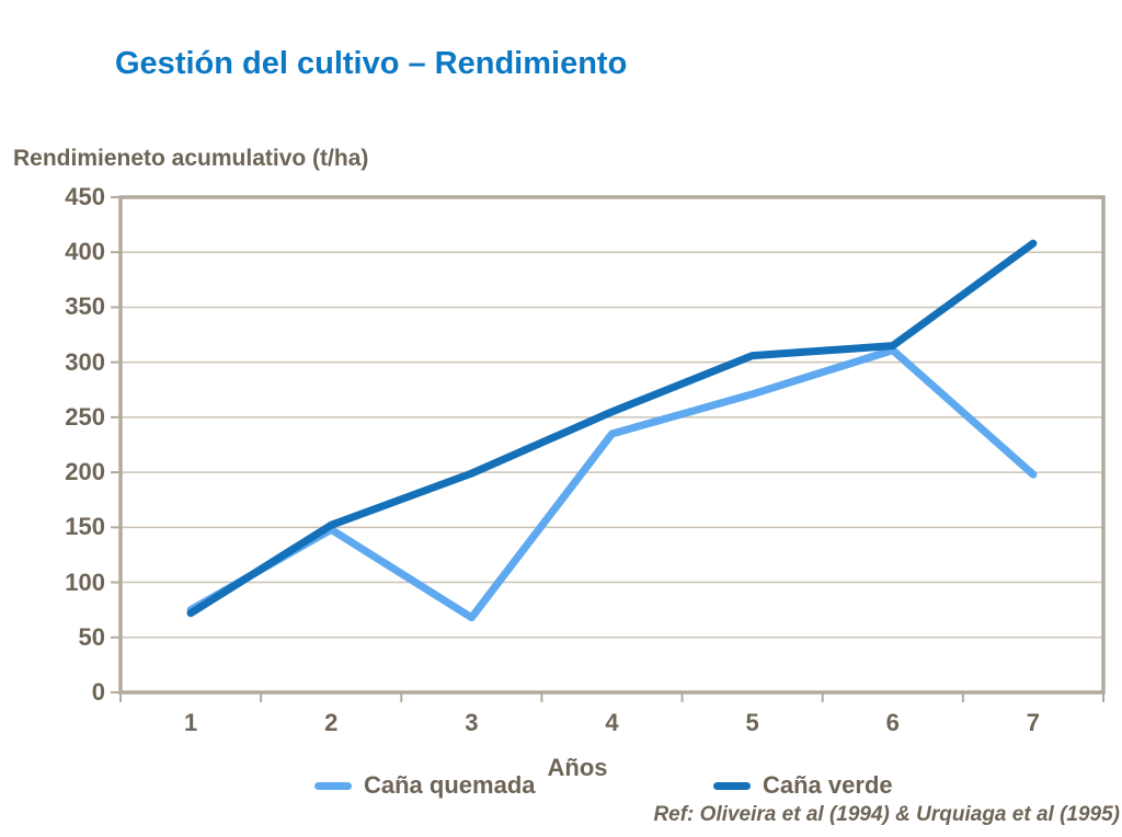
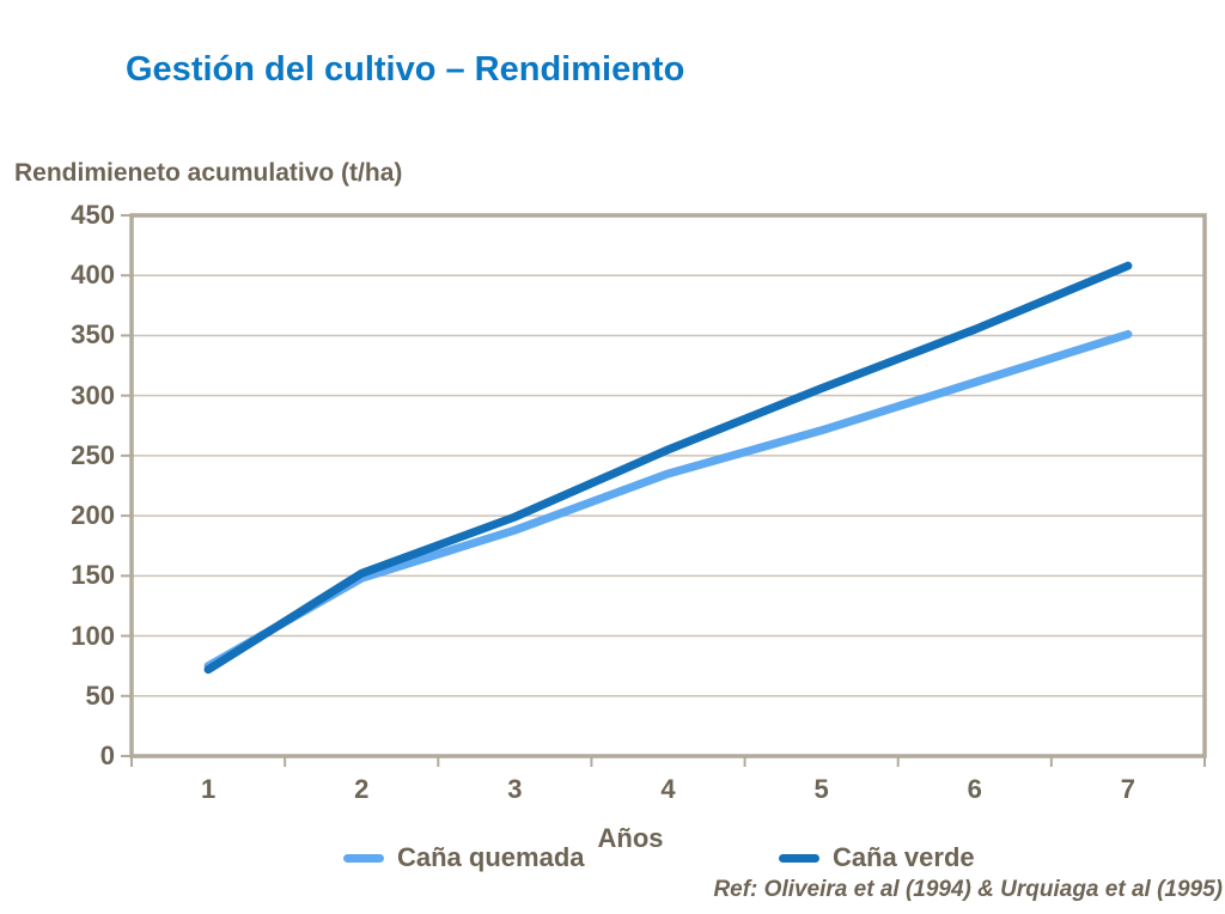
Caña quemada/3: 68 -> 188
Caña verde/6: 315 -> 355
Caña quemada/7: 198 -> 351
